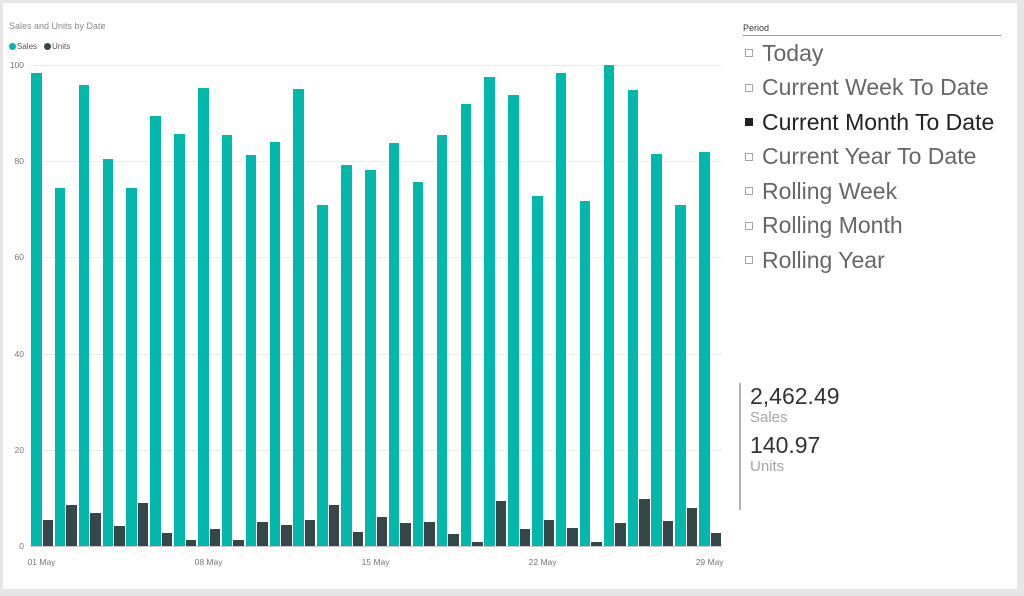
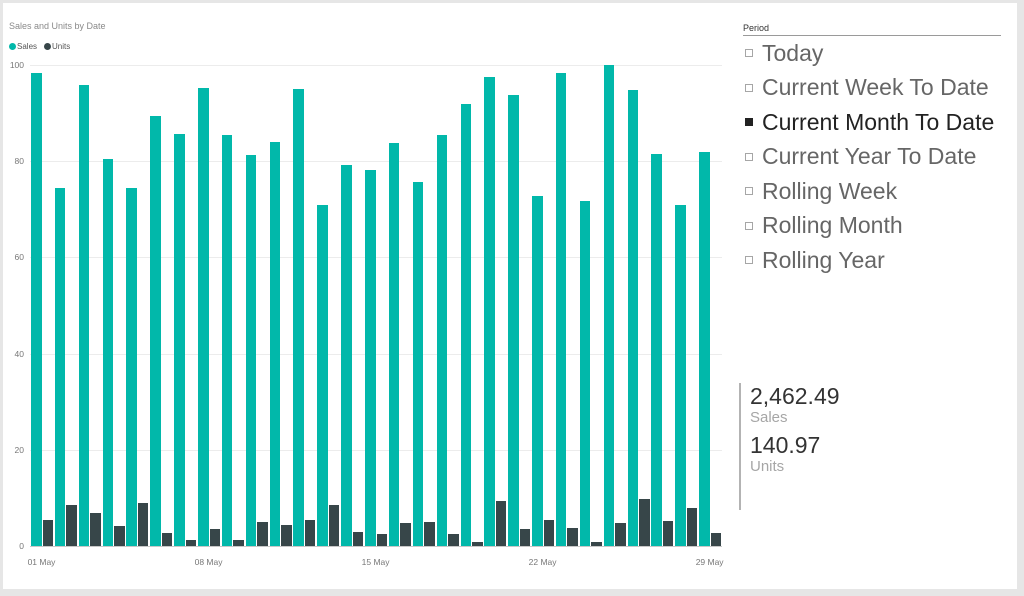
Units/15 May: 6 -> 2
